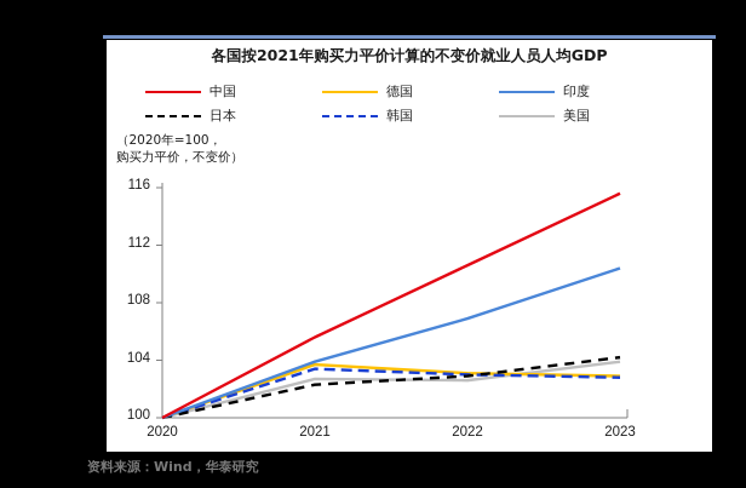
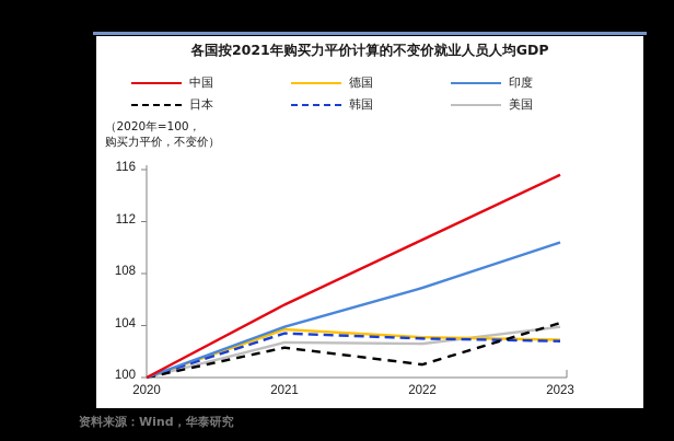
日本/2022: 102.9 -> 101.0
